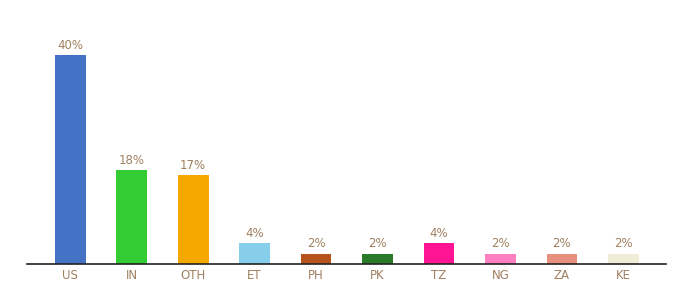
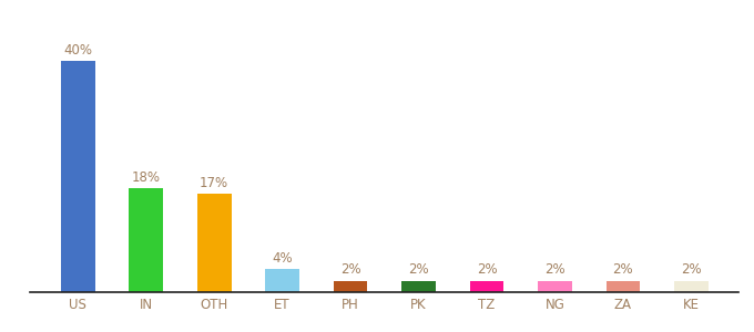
TZ: 4% -> 2%
